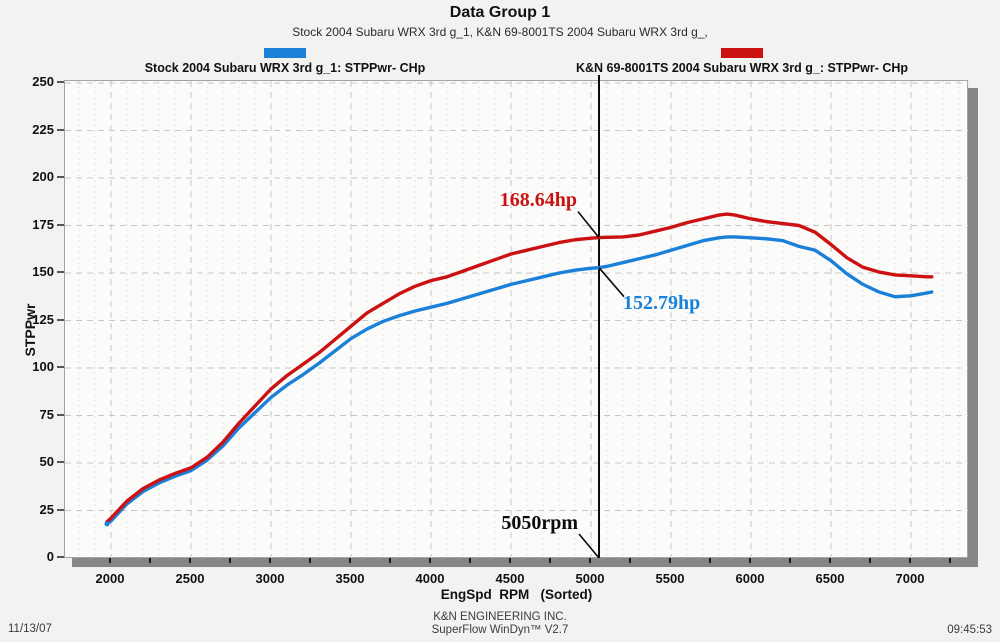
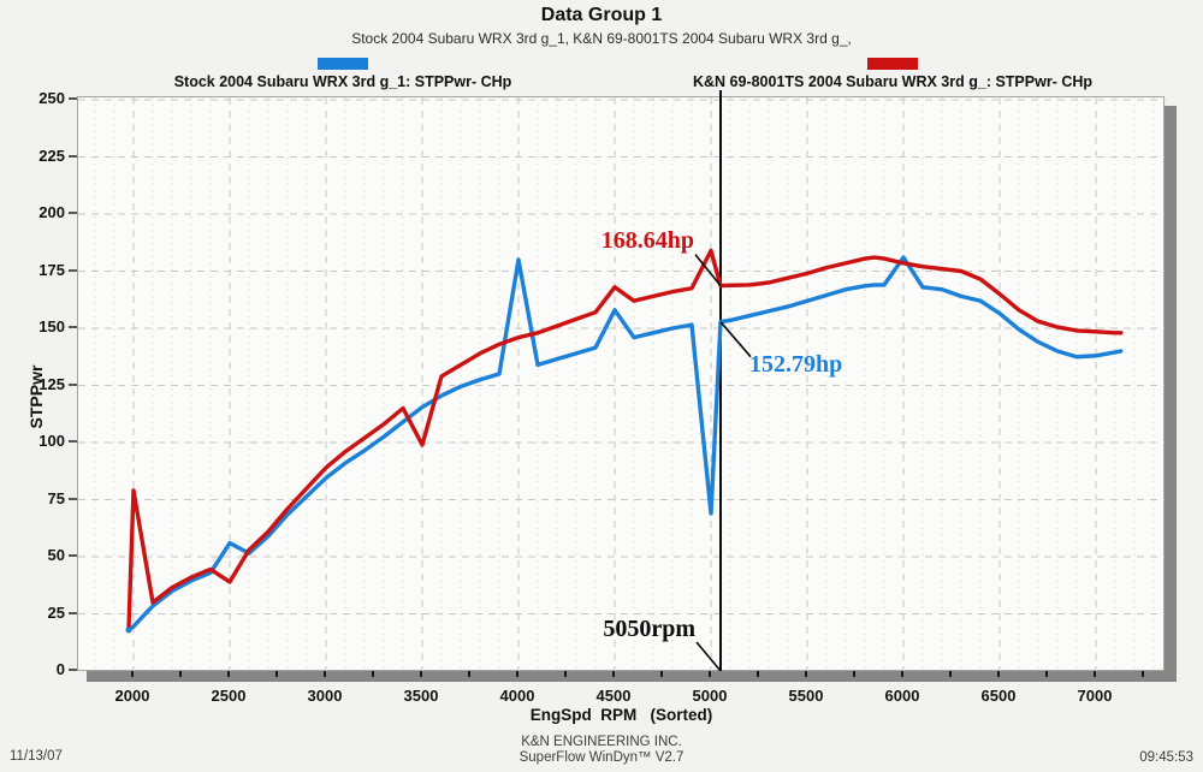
K&N 69-8001TS 2004 Subaru WRX 3rd g_: STPPwr- CHp/2000: 21 -> 79
Stock 2004 Subaru WRX 3rd g_1: STPPwr- CHp/2500: 46 -> 56
K&N 69-8001TS 2004 Subaru WRX 3rd g_: STPPwr- CHp/2500: 48 -> 39
K&N 69-8001TS 2004 Subaru WRX 3rd g_: STPPwr- CHp/3500: 122 -> 99
Stock 2004 Subaru WRX 3rd g_1: STPPwr- CHp/4000: 132 -> 180
Stock 2004 Subaru WRX 3rd g_1: STPPwr- CHp/4500: 144 -> 158
K&N 69-8001TS 2004 Subaru WRX 3rd g_: STPPwr- CHp/4500: 160 -> 168
Stock 2004 Subaru WRX 3rd g_1: STPPwr- CHp/5000: 152 -> 69
K&N 69-8001TS 2004 Subaru WRX 3rd g_: STPPwr- CHp/5000: 168 -> 184
Stock 2004 Subaru WRX 3rd g_1: STPPwr- CHp/6000: 168 -> 181
